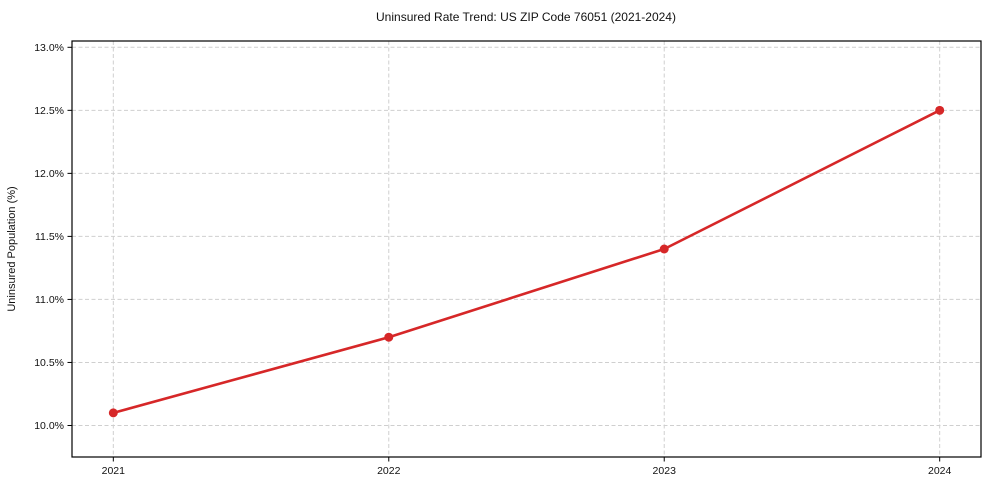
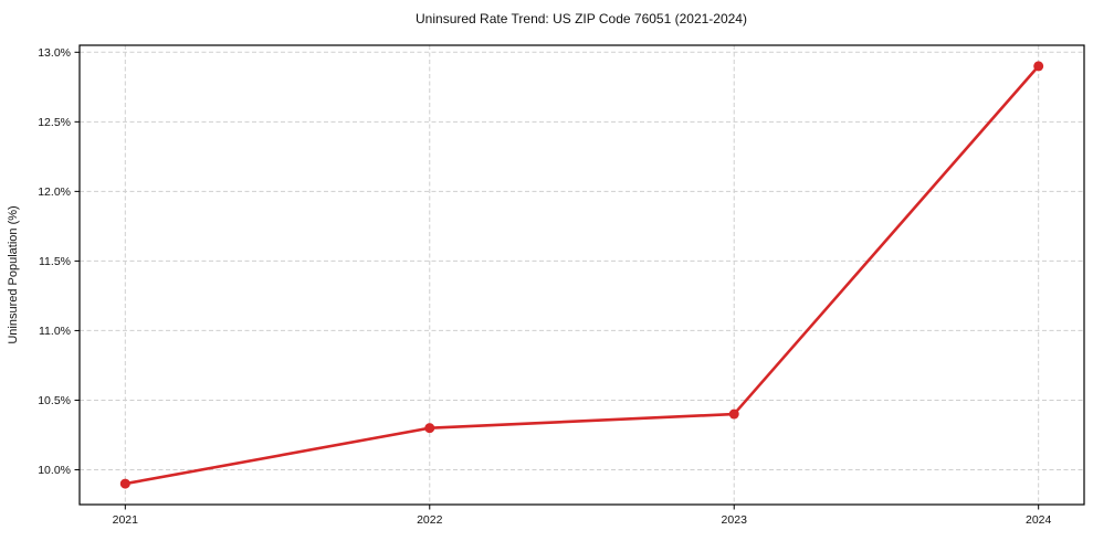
2021: 10.1% -> 9.9%
2022: 10.7% -> 10.3%
2023: 11.4% -> 10.4%
2024: 12.5% -> 12.9%
